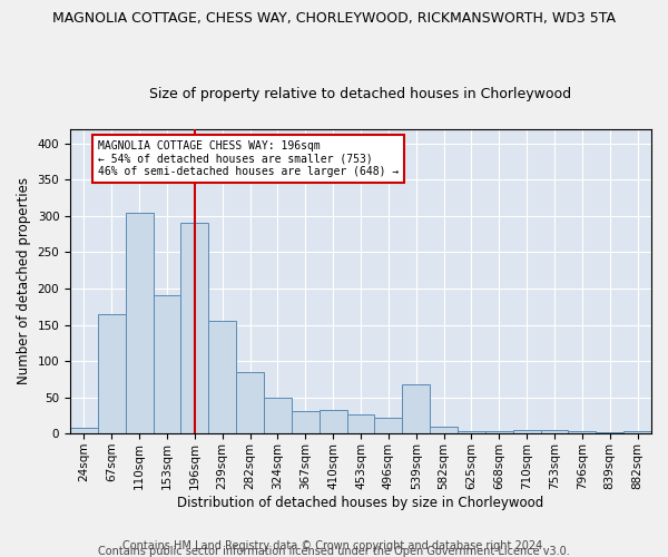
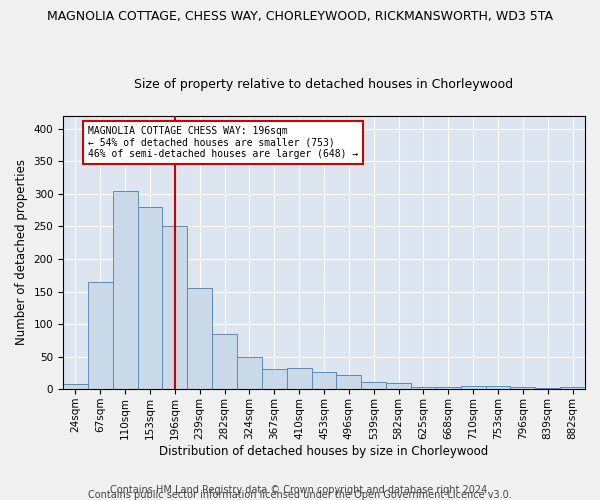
153sqm: 190 -> 280
196sqm: 290 -> 251
539sqm: 68 -> 11
